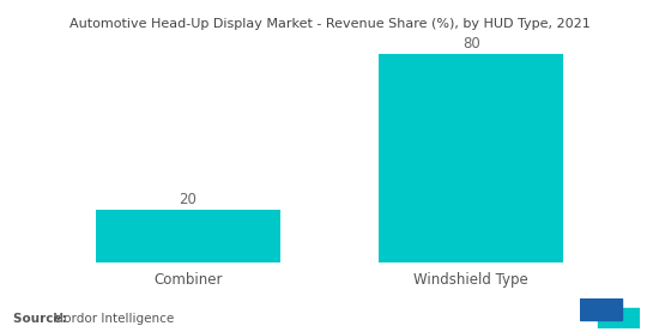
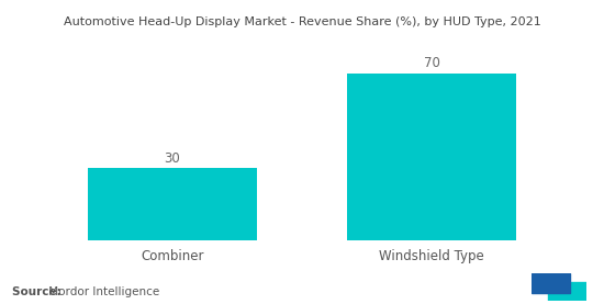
Combiner: 20 -> 30
Windshield Type: 80 -> 70
